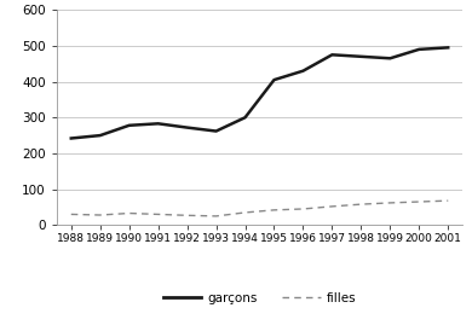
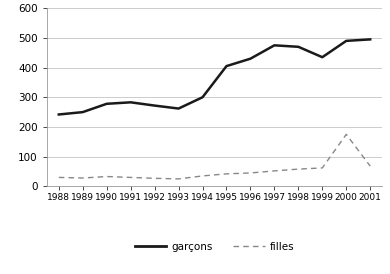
garçons/1999: 465 -> 435
filles/2000: 65 -> 175
